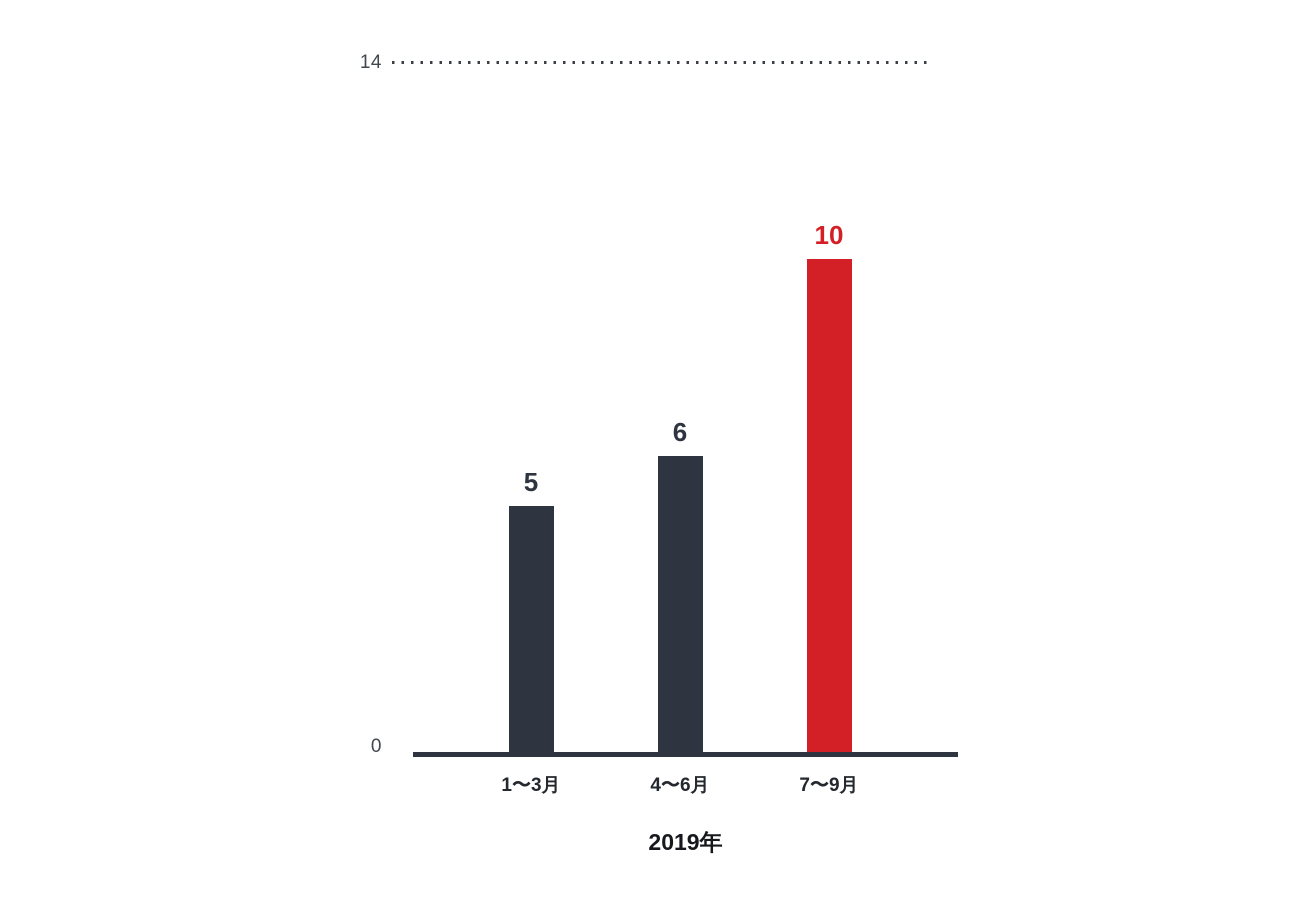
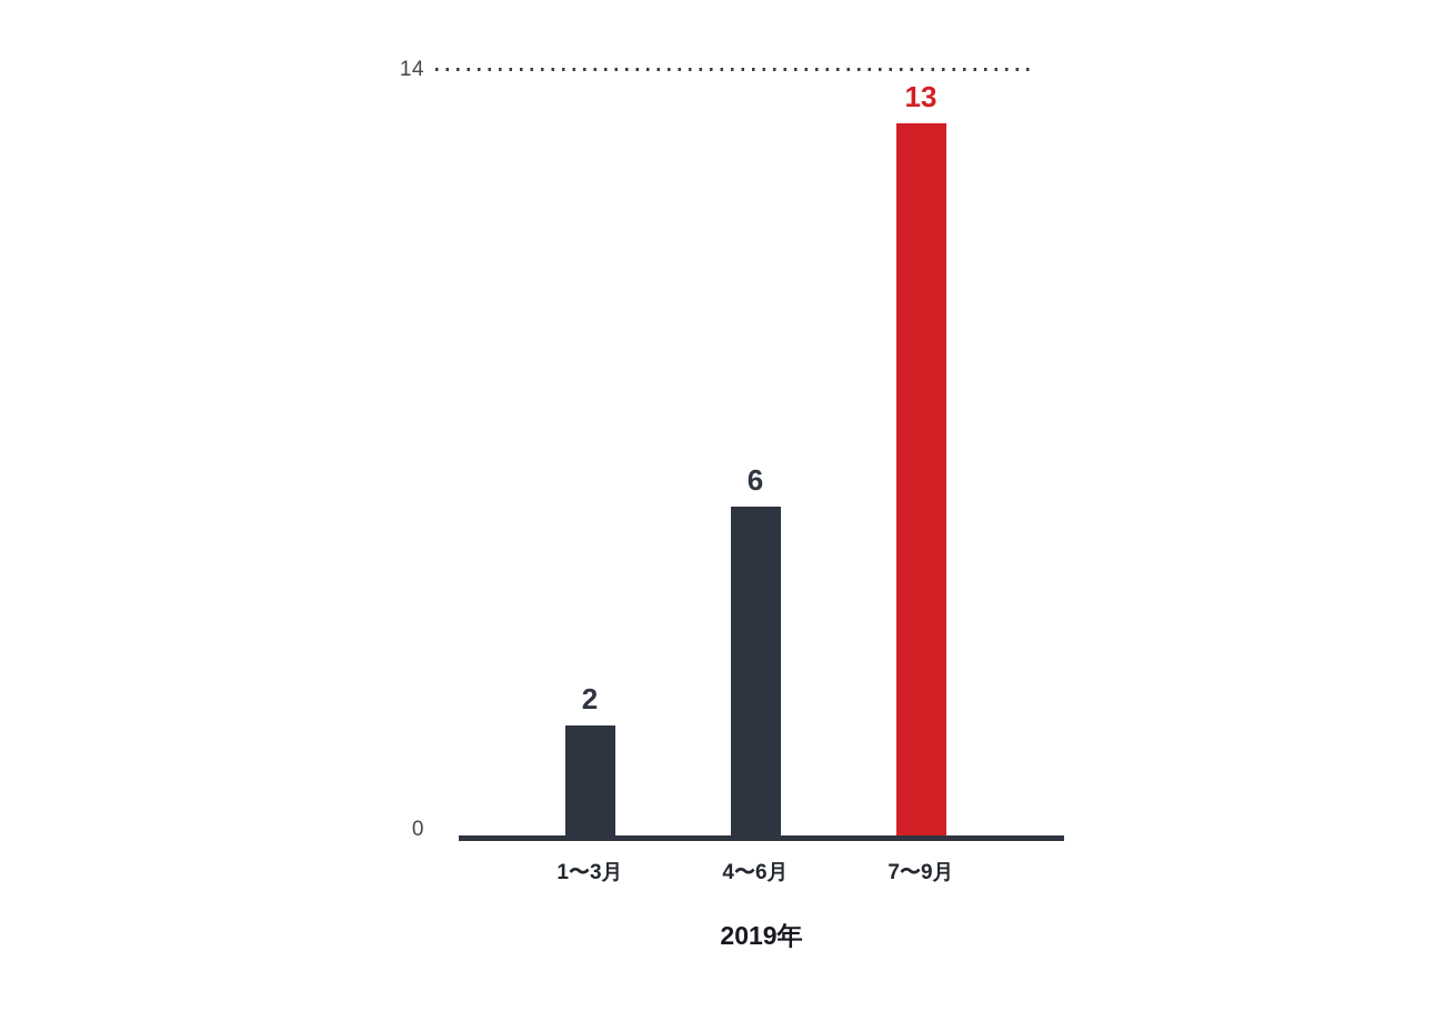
1〜3月: 5 -> 2
7〜9月: 10 -> 13
